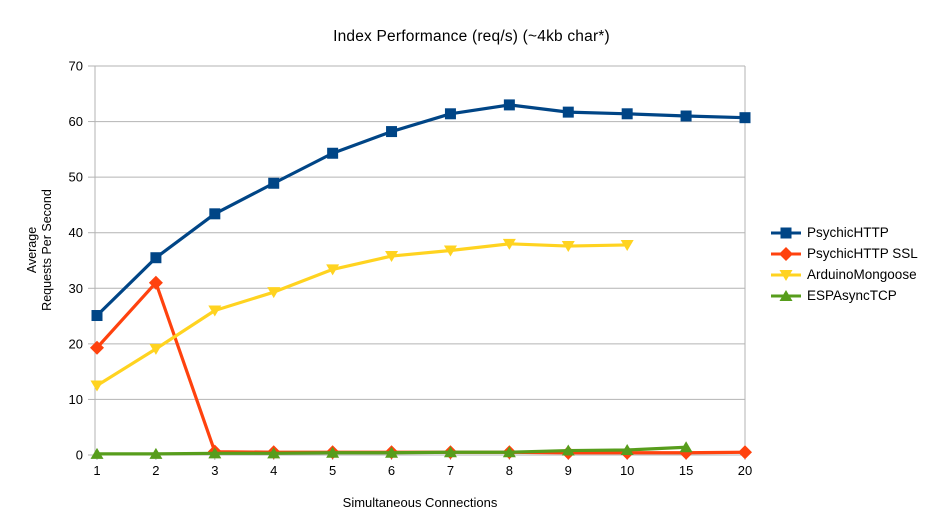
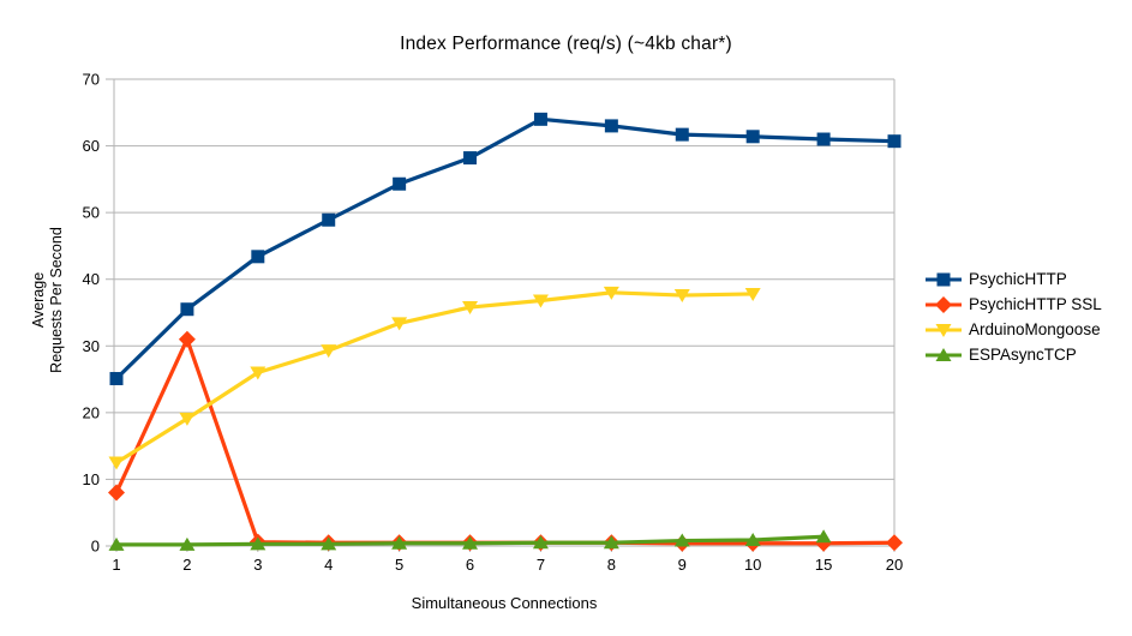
PsychicHTTP SSL/1: 19 -> 8
PsychicHTTP/7: 61 -> 64
